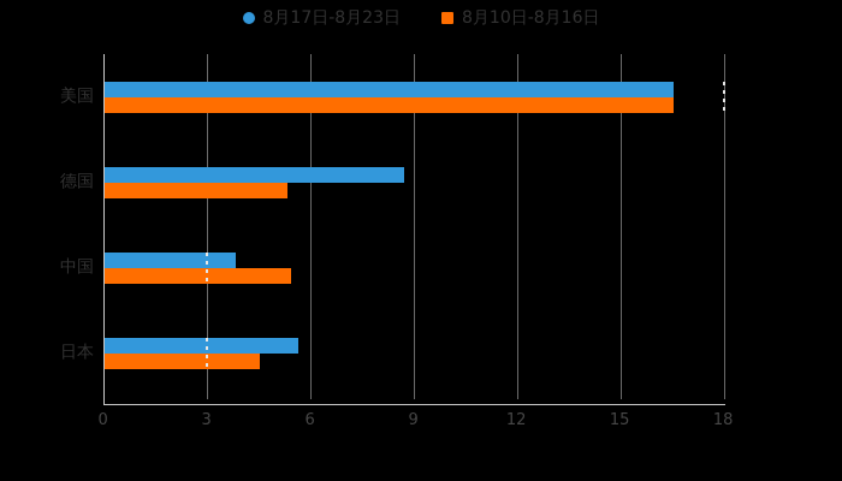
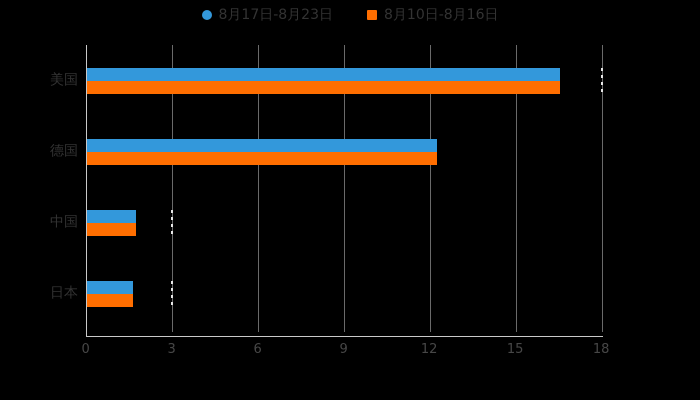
8月17日-8月23日/德国: 8.7 -> 12.2
8月10日-8月16日/德国: 5.3 -> 12.2
8月17日-8月23日/中国: 3.8 -> 1.7
8月10日-8月16日/中国: 5.4 -> 1.7
8月17日-8月23日/日本: 5.6 -> 1.6
8月10日-8月16日/日本: 4.5 -> 1.6
